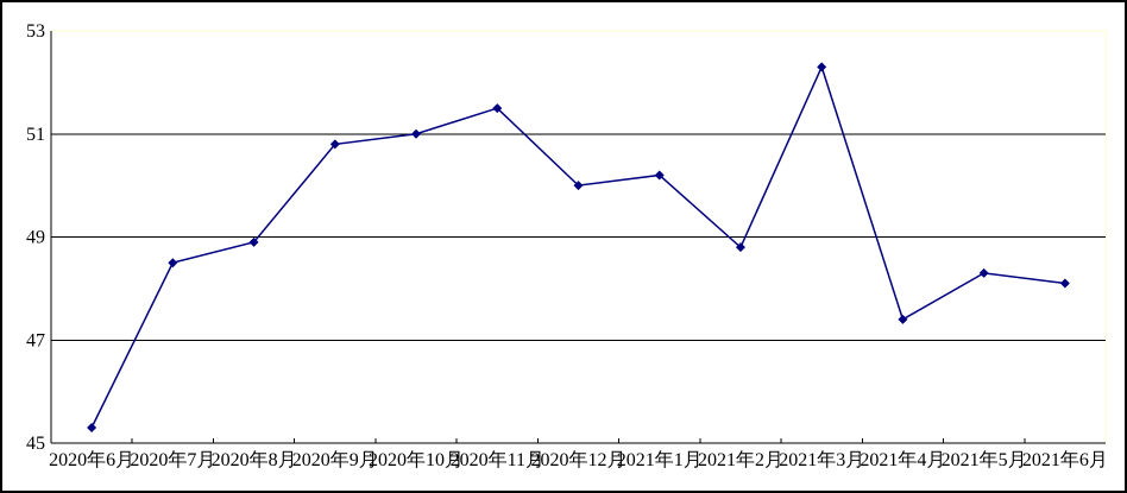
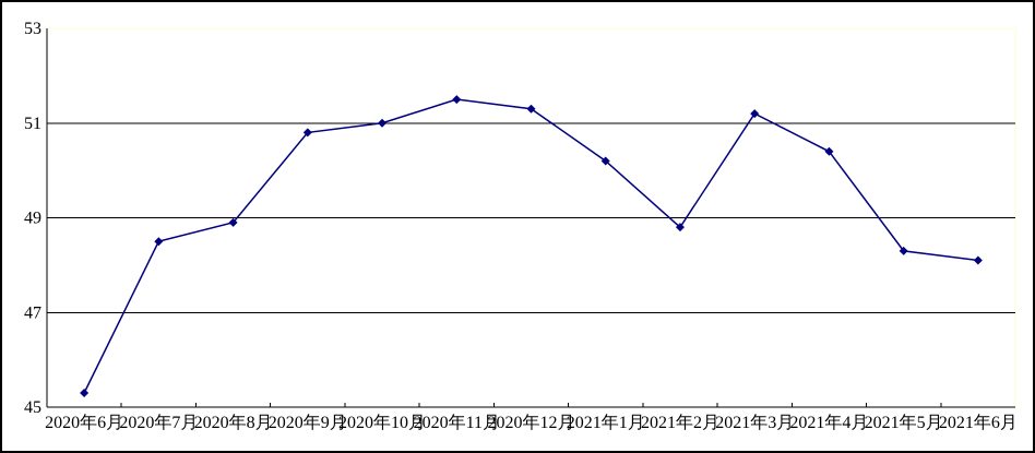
2020年12月: 50.0 -> 51.3
2021年3月: 52.3 -> 51.2
2021年4月: 47.4 -> 50.4
